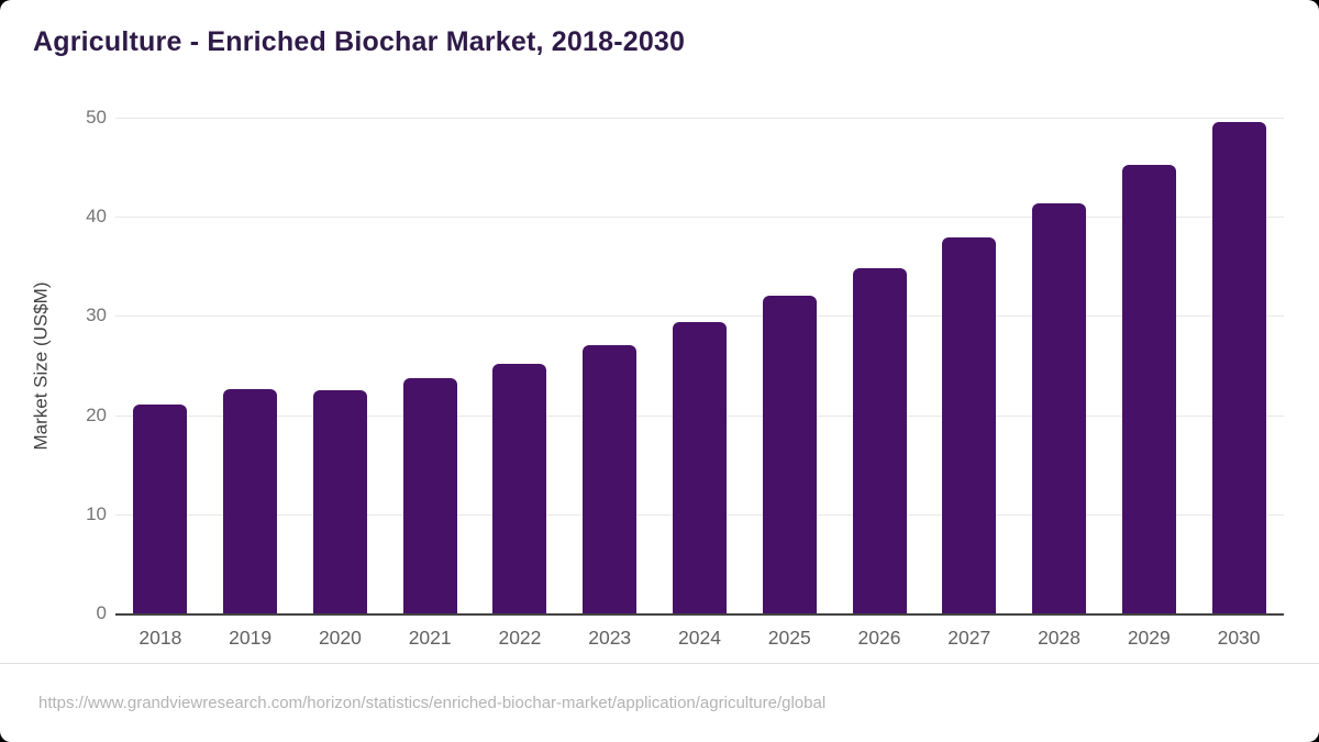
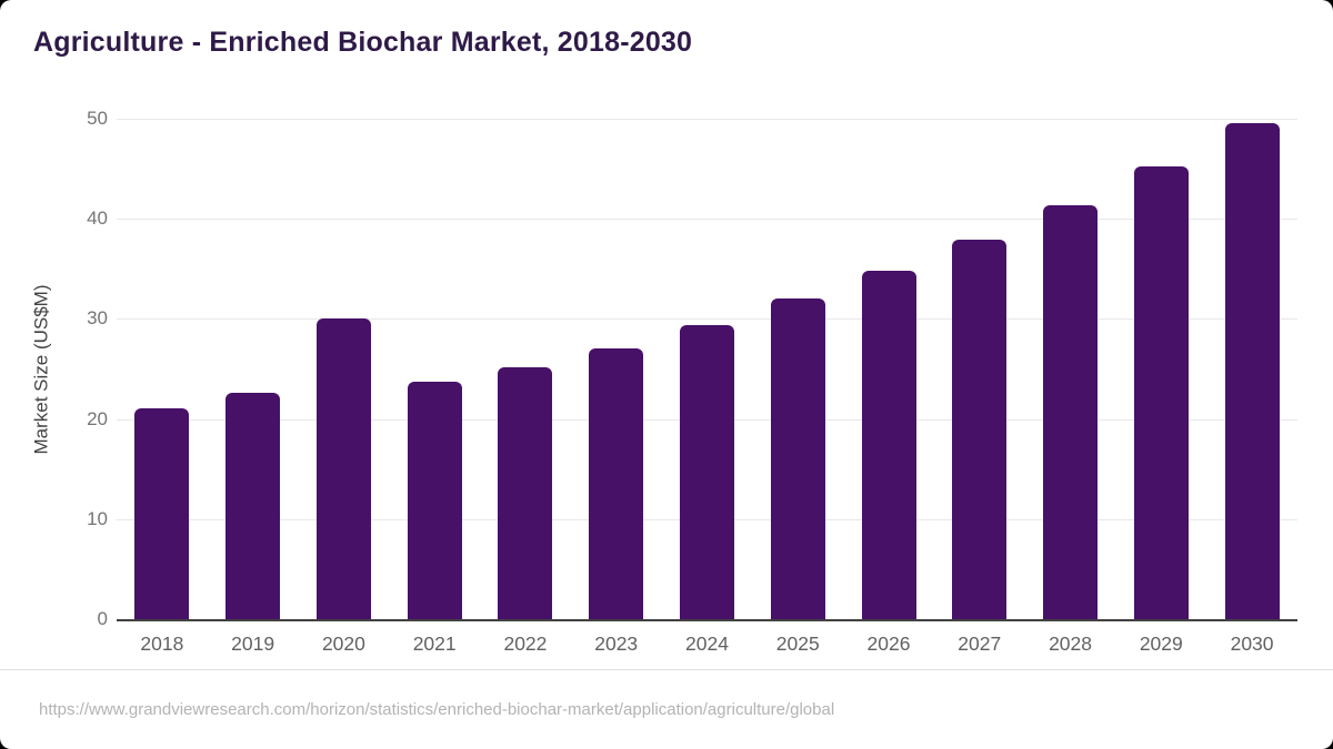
2020: 22 -> 30
